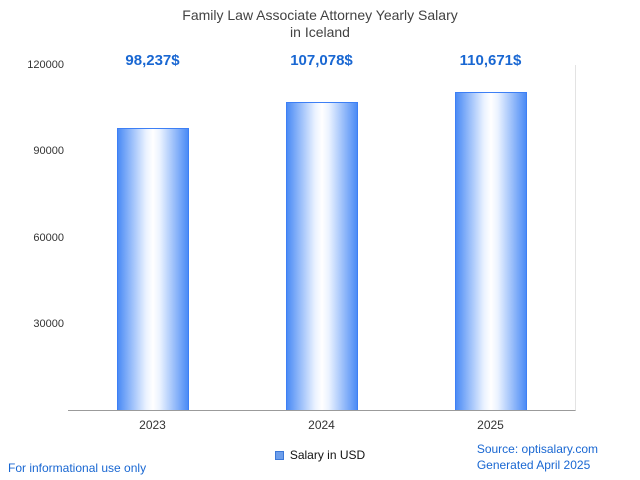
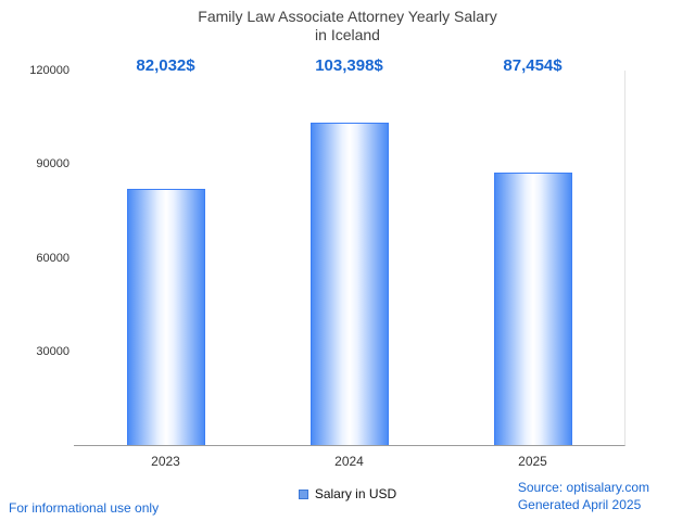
2023: 98,237 -> 82,032
2024: 107,078 -> 103,398
2025: 110,671 -> 87,454
